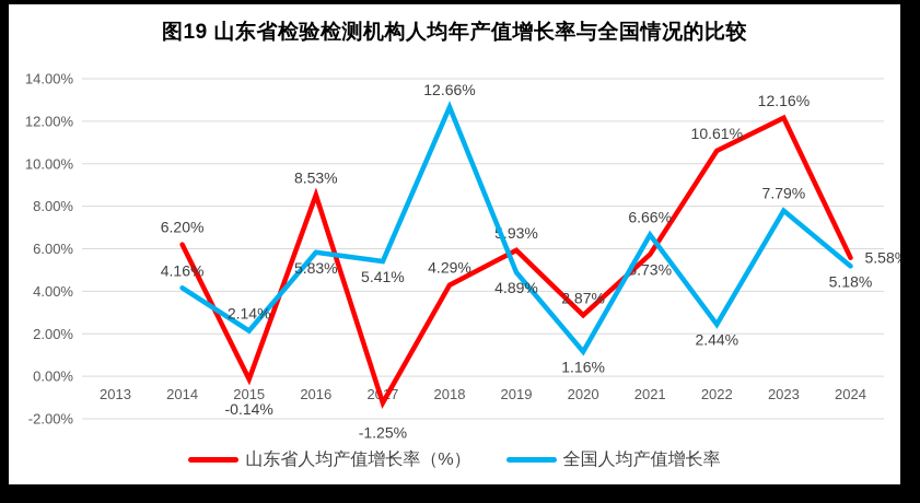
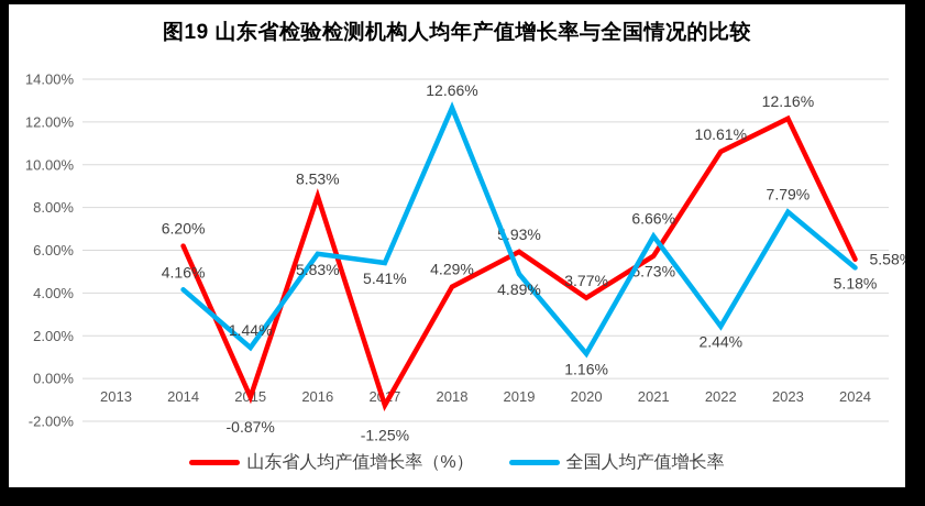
山东省人均产值增长率（%）/2015: -0.14% -> -0.87%
全国人均产值增长率/2015: 2.14% -> 1.44%
山东省人均产值增长率（%）/2020: 2.87% -> 3.77%
